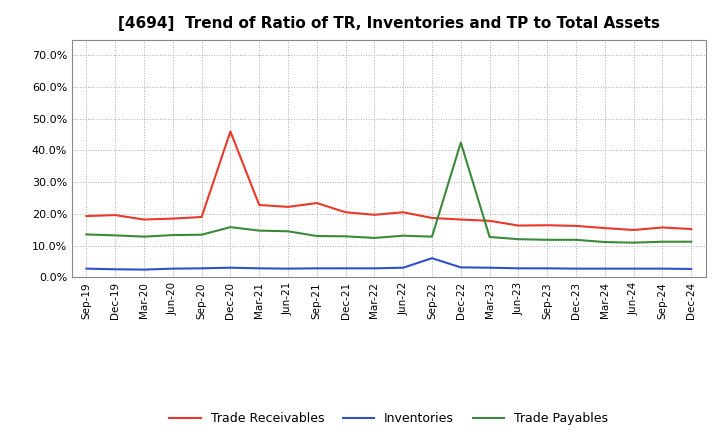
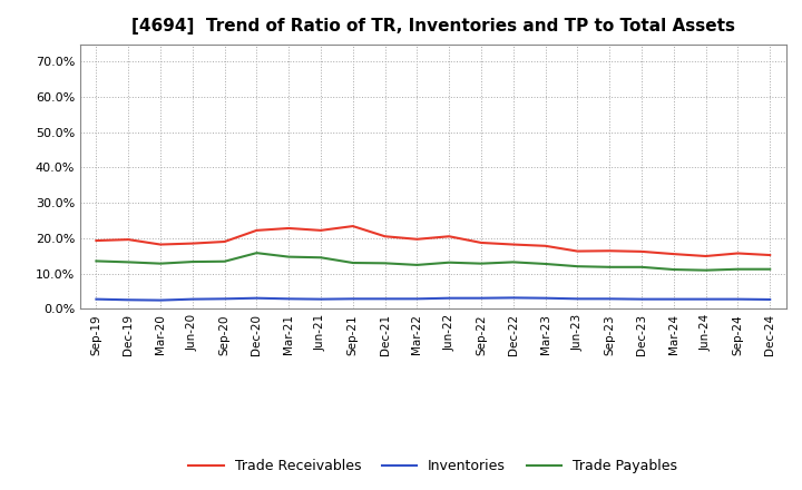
Trade Receivables/Dec-20: 46.0% -> 22.2%
Inventories/Sep-22: 6.0% -> 3.0%
Trade Payables/Dec-22: 42.5% -> 13.2%
